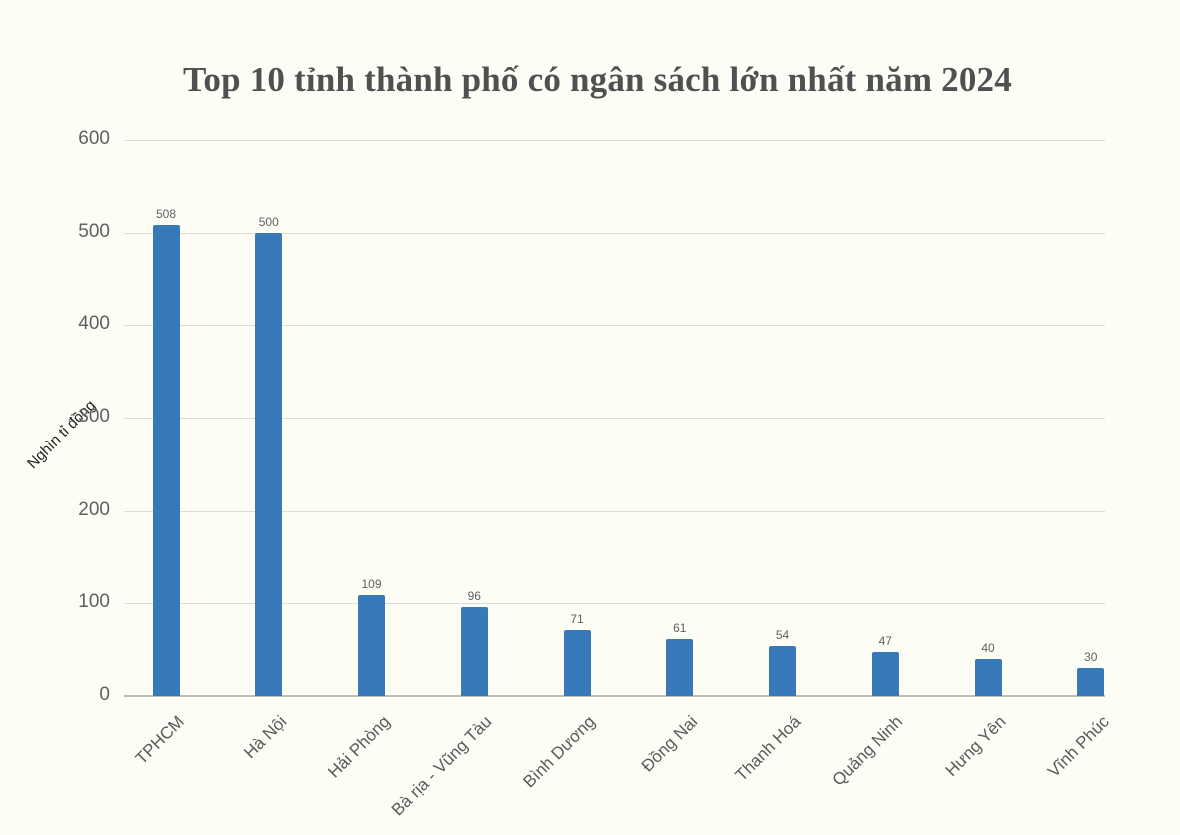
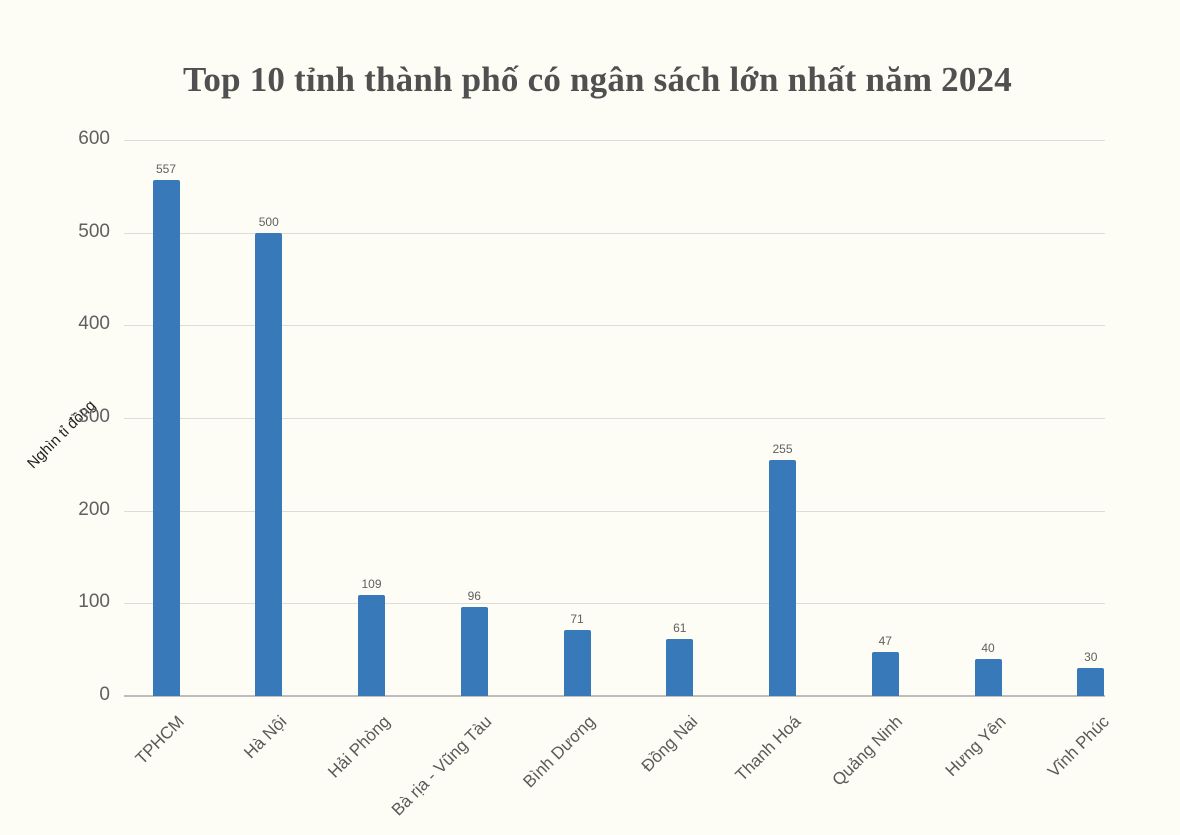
TPHCM: 508 -> 557
Thanh Hoá: 54 -> 255
